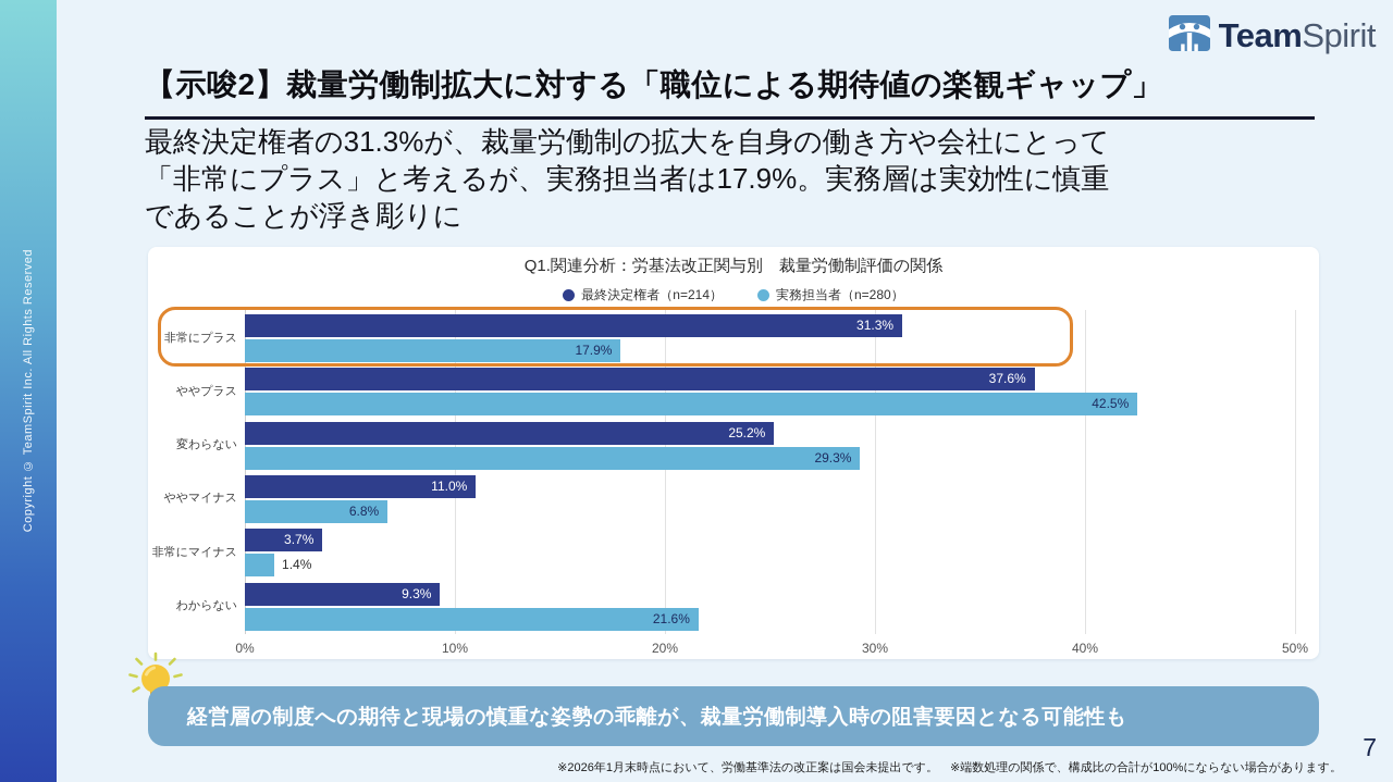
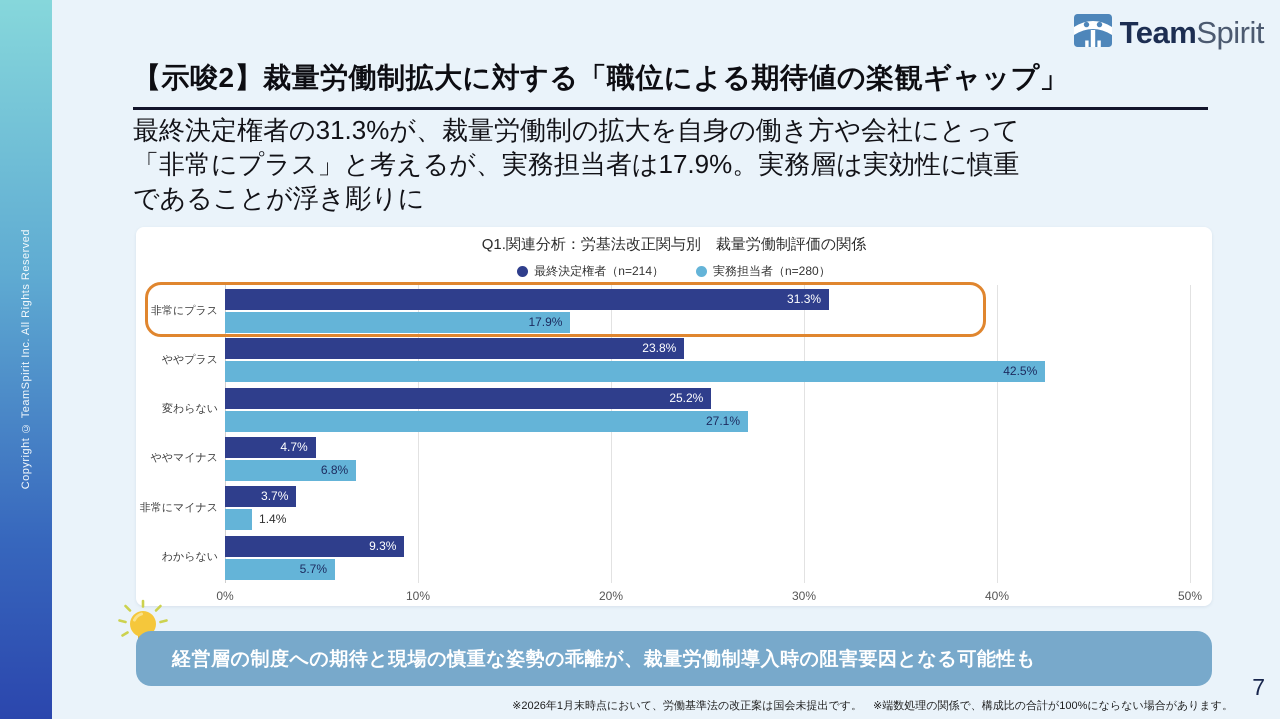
最終決定権者（n=214）/ややプラス: 37.6% -> 23.8%
実務担当者（n=280）/変わらない: 29.3% -> 27.1%
最終決定権者（n=214）/ややマイナス: 11.0% -> 4.7%
実務担当者（n=280）/わからない: 21.6% -> 5.7%
